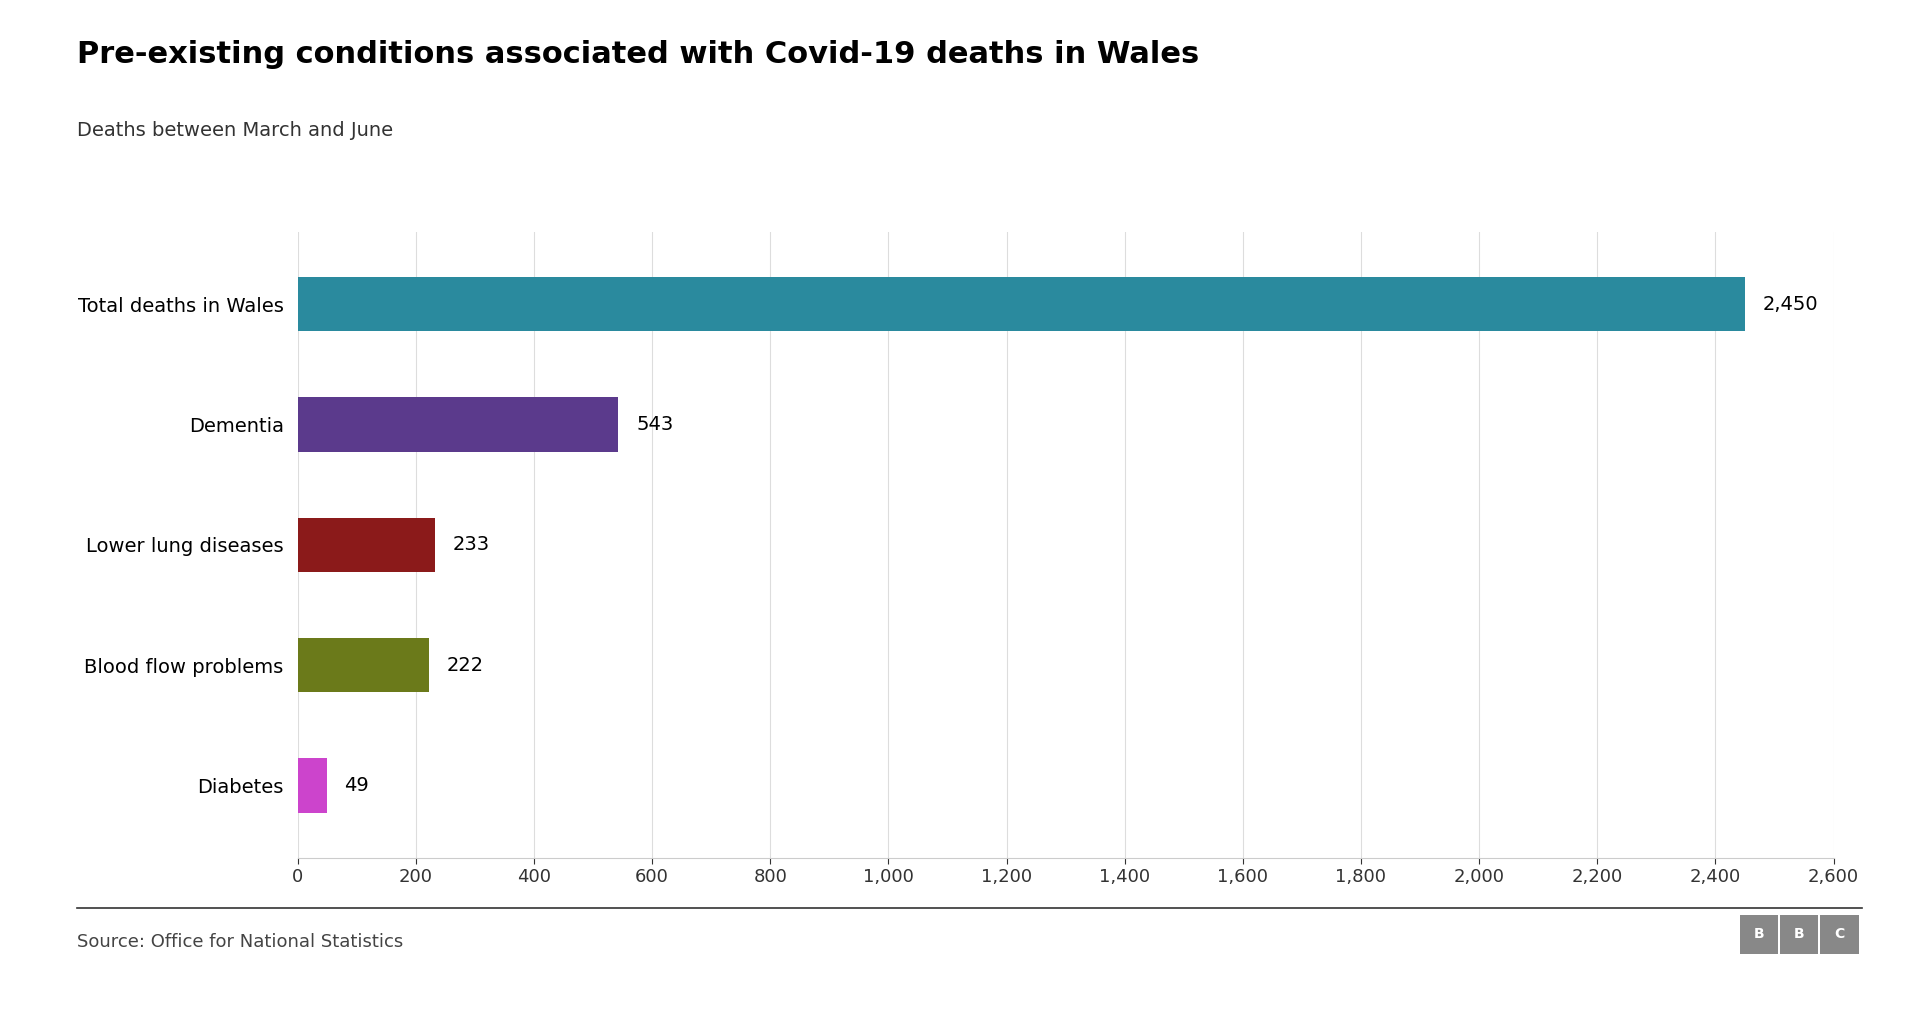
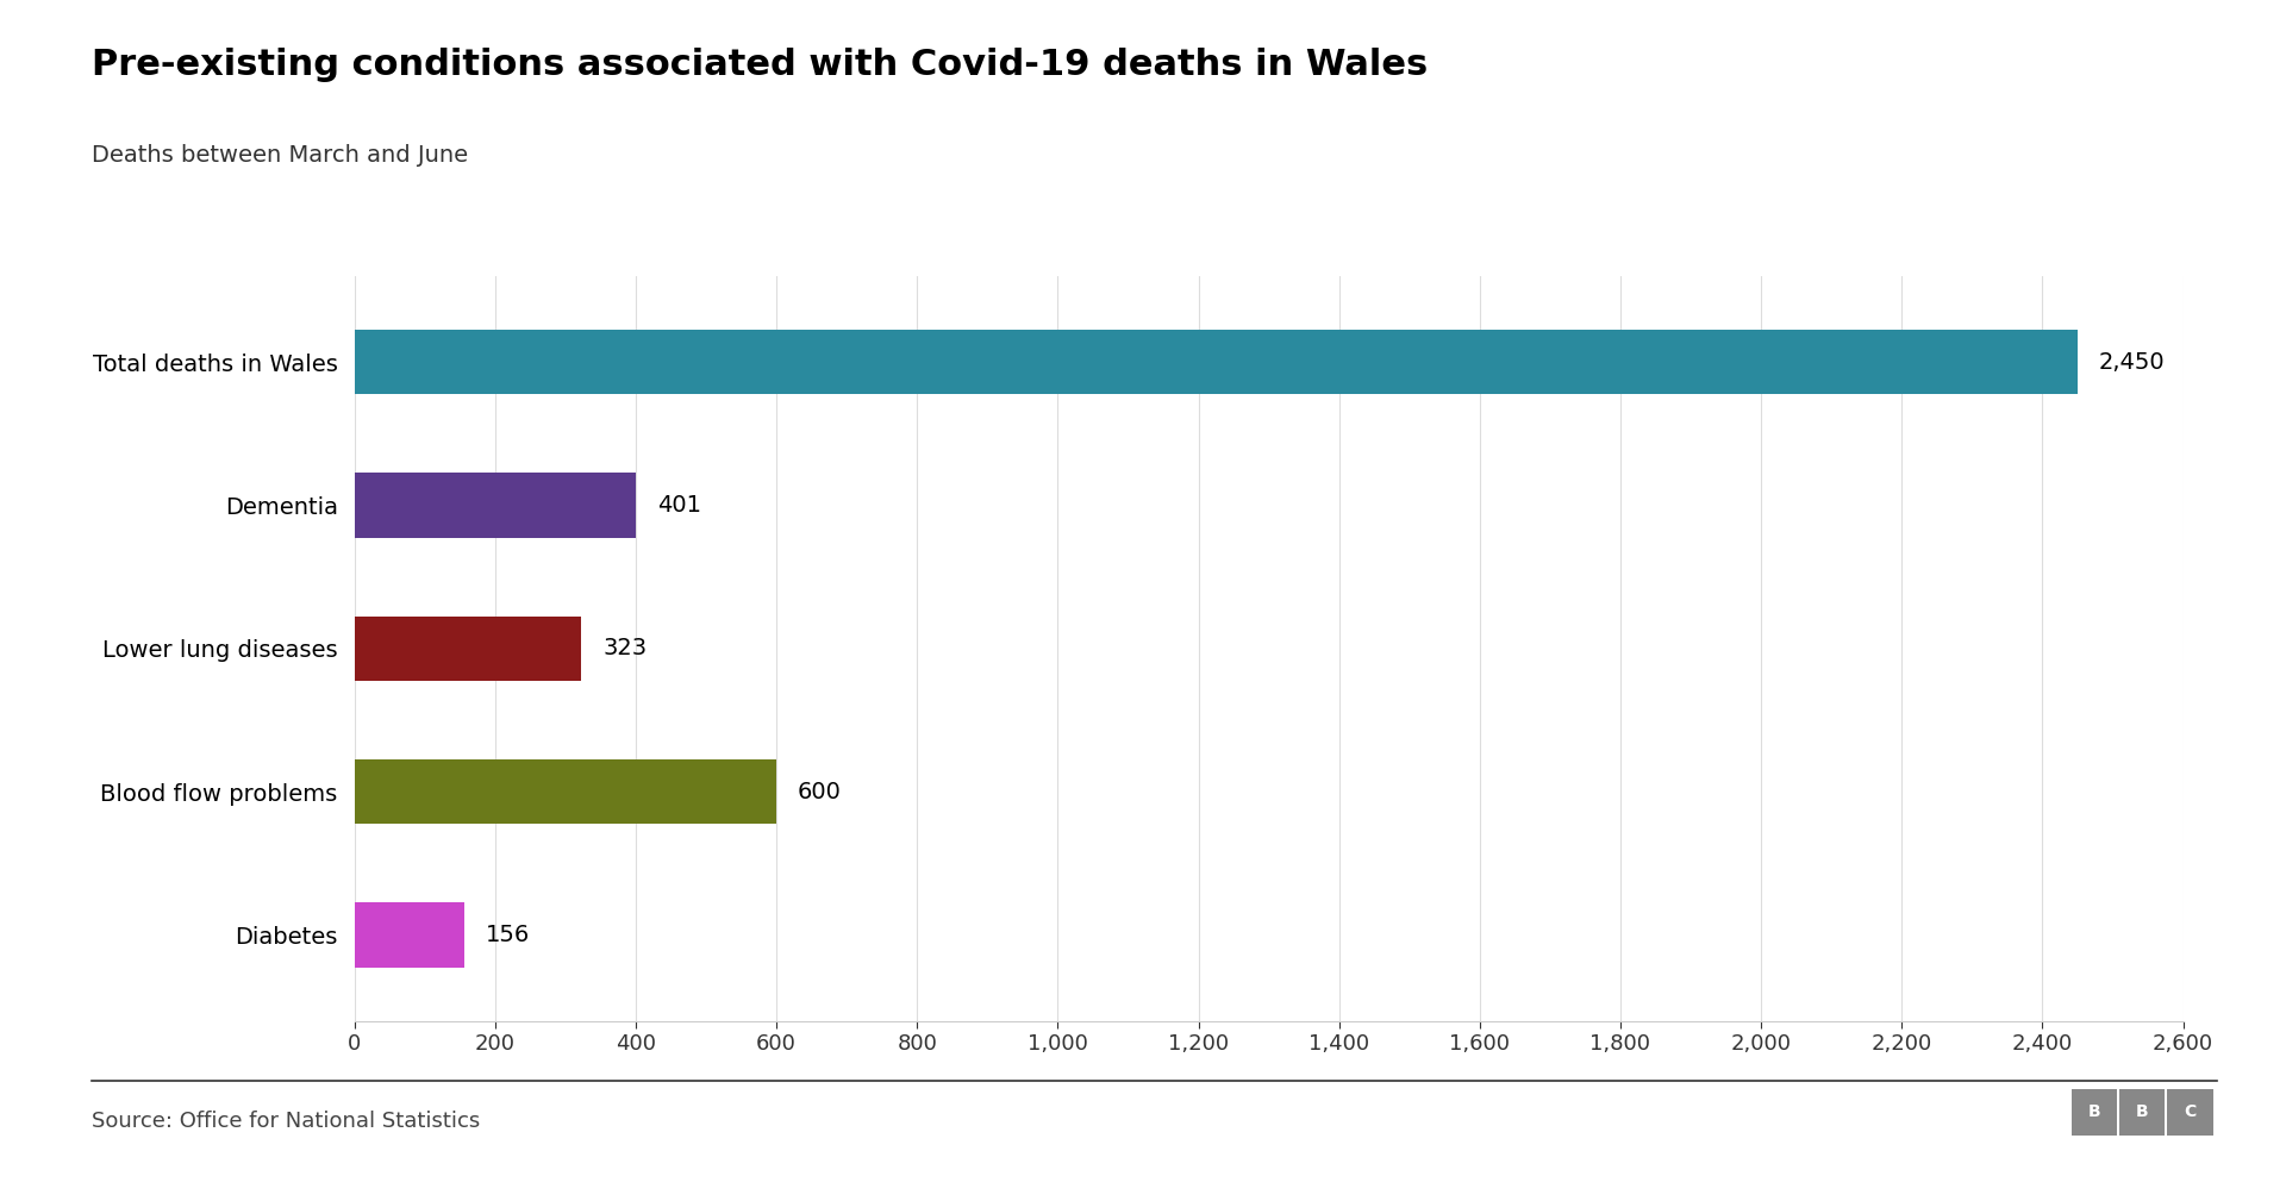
Dementia: 543 -> 401
Lower lung diseases: 233 -> 323
Blood flow problems: 222 -> 600
Diabetes: 49 -> 156
